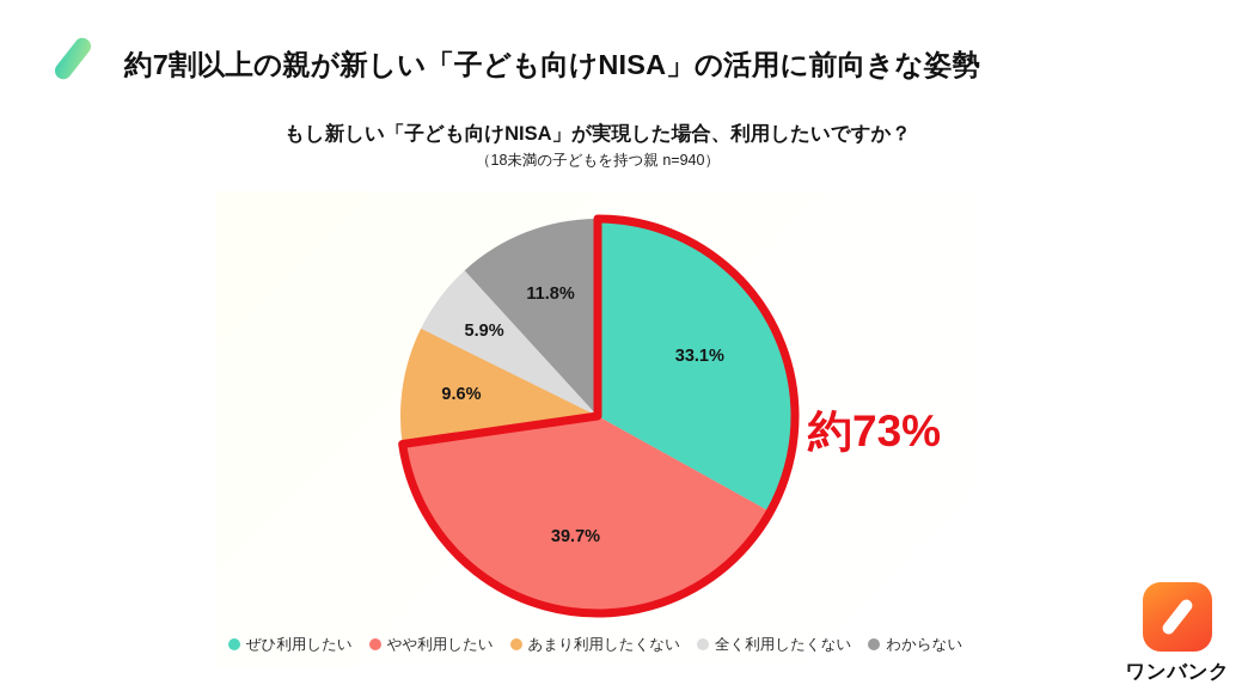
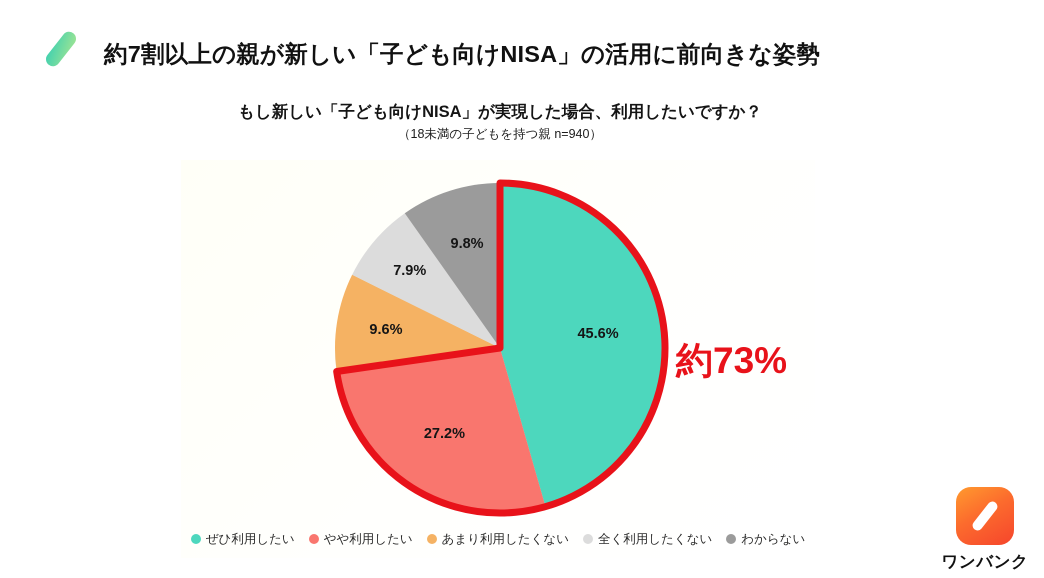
ぜひ利用したい: 33.1% -> 45.6%
やや利用したい: 39.7% -> 27.2%
全く利用したくない: 5.9% -> 7.9%
わからない: 11.8% -> 9.8%
